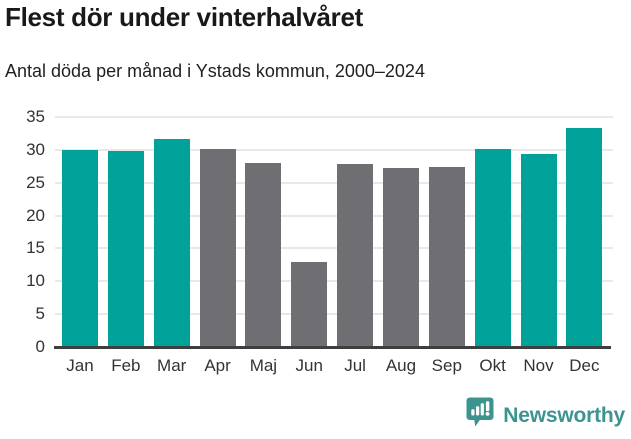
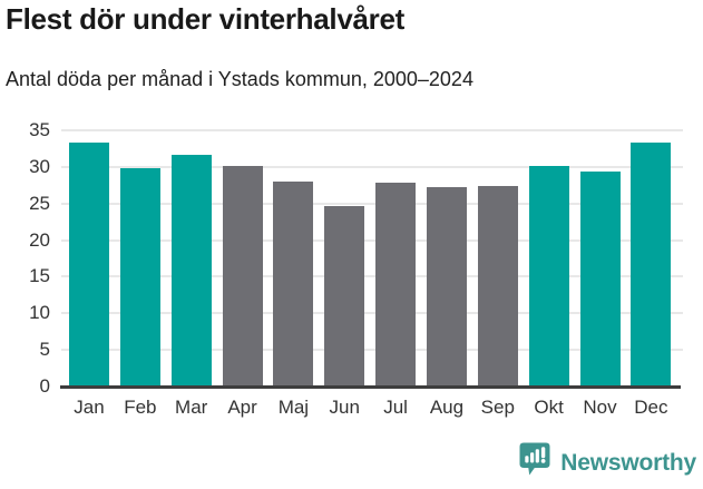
Jan: 30 -> 33
Jun: 13 -> 25
